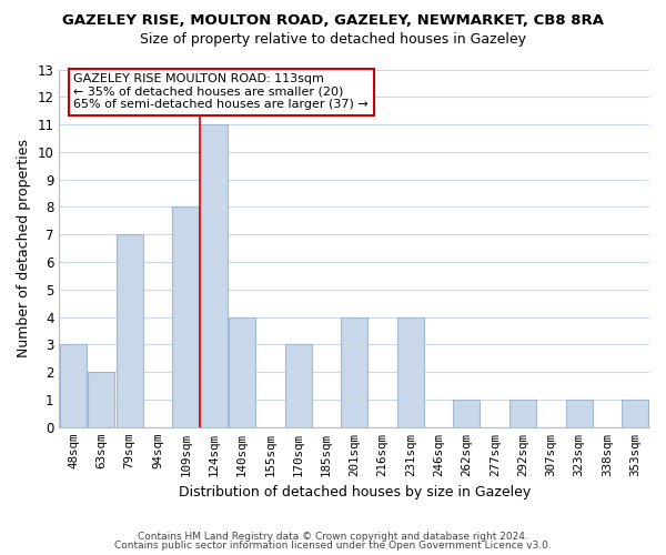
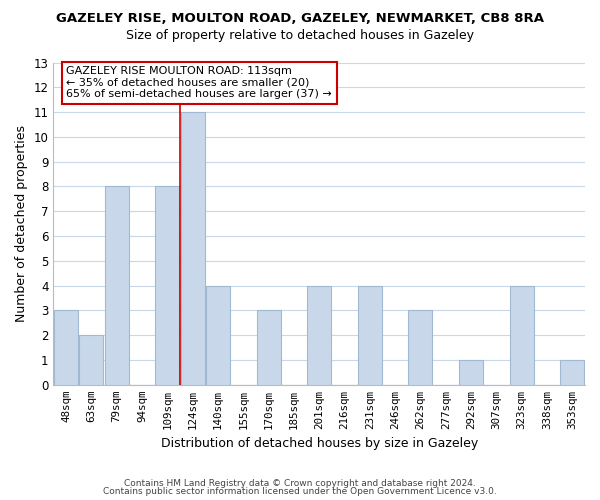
79sqm: 7 -> 8
262sqm: 1 -> 3
323sqm: 1 -> 4
